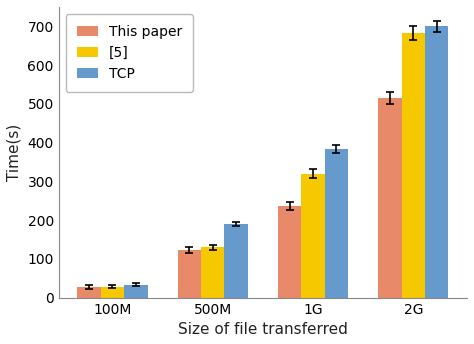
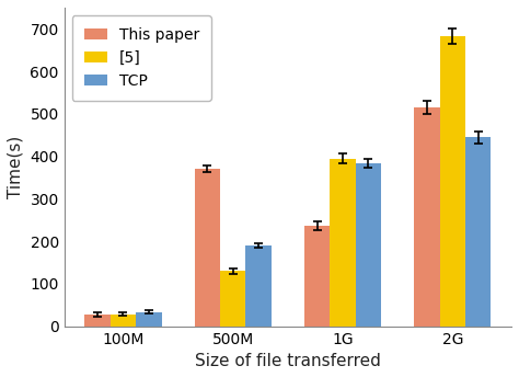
This paper/500M: 122 -> 370
[5]/1G: 320 -> 395
TCP/2G: 700 -> 445
